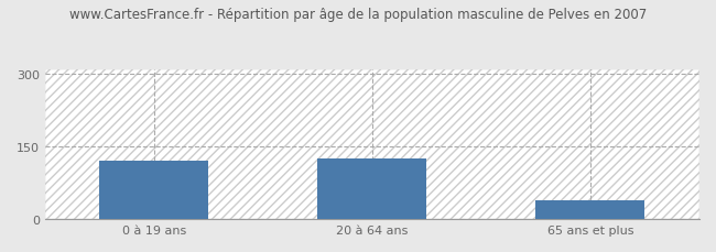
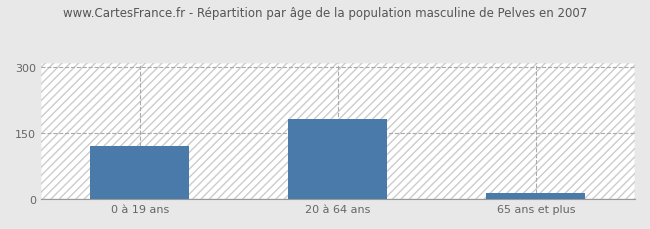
20 à 64 ans: 125 -> 181
65 ans et plus: 40 -> 15
